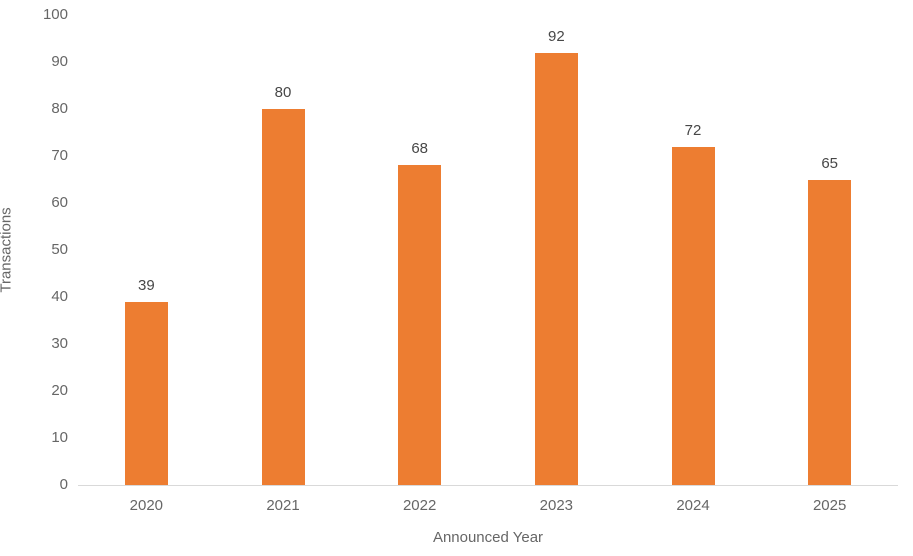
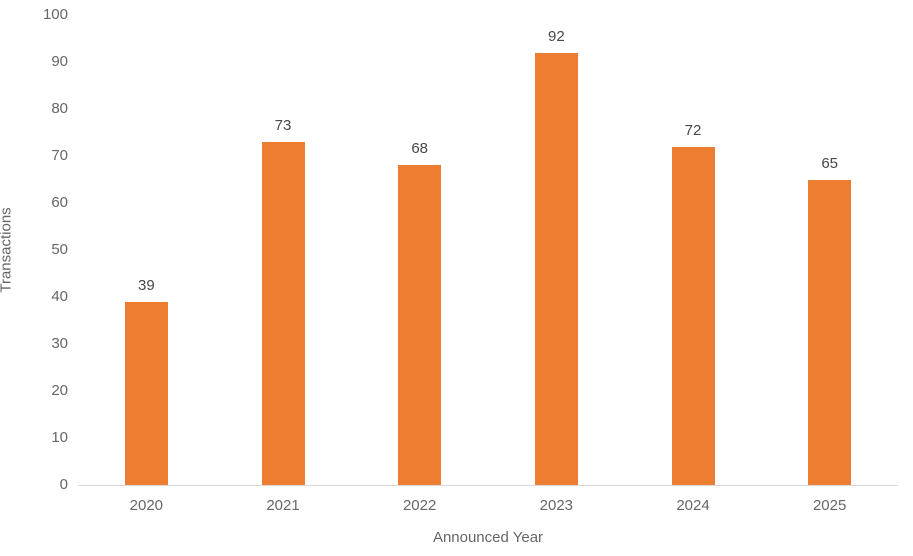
2021: 80 -> 73
